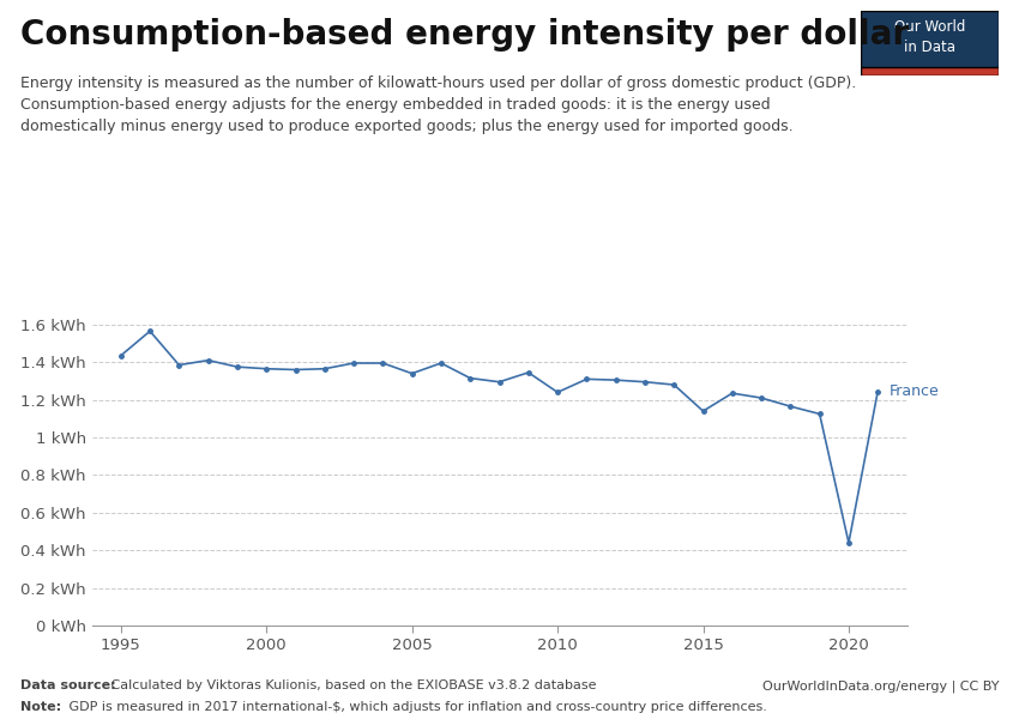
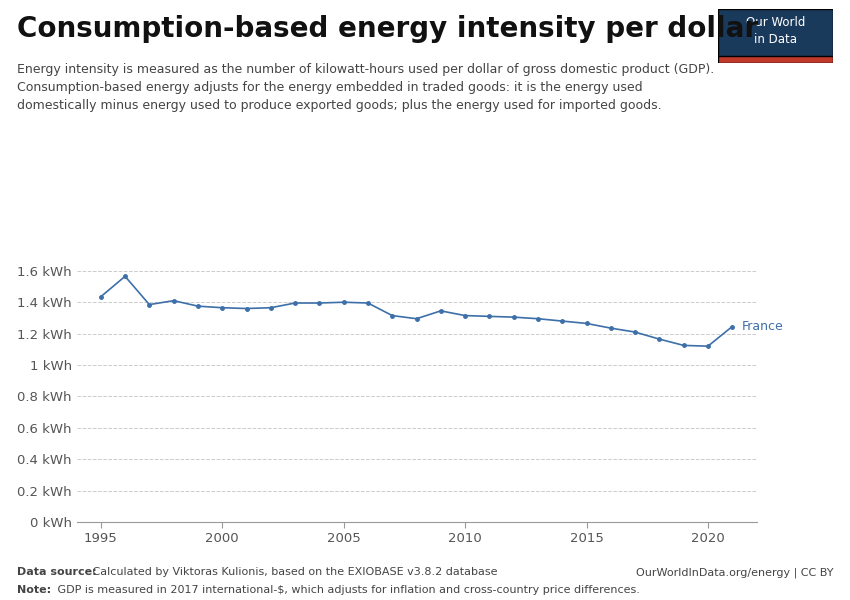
2005: 1.34 kWh -> 1.40 kWh
2010: 1.24 kWh -> 1.31 kWh
2015: 1.14 kWh -> 1.26 kWh
2020: 0.44 kWh -> 1.12 kWh
